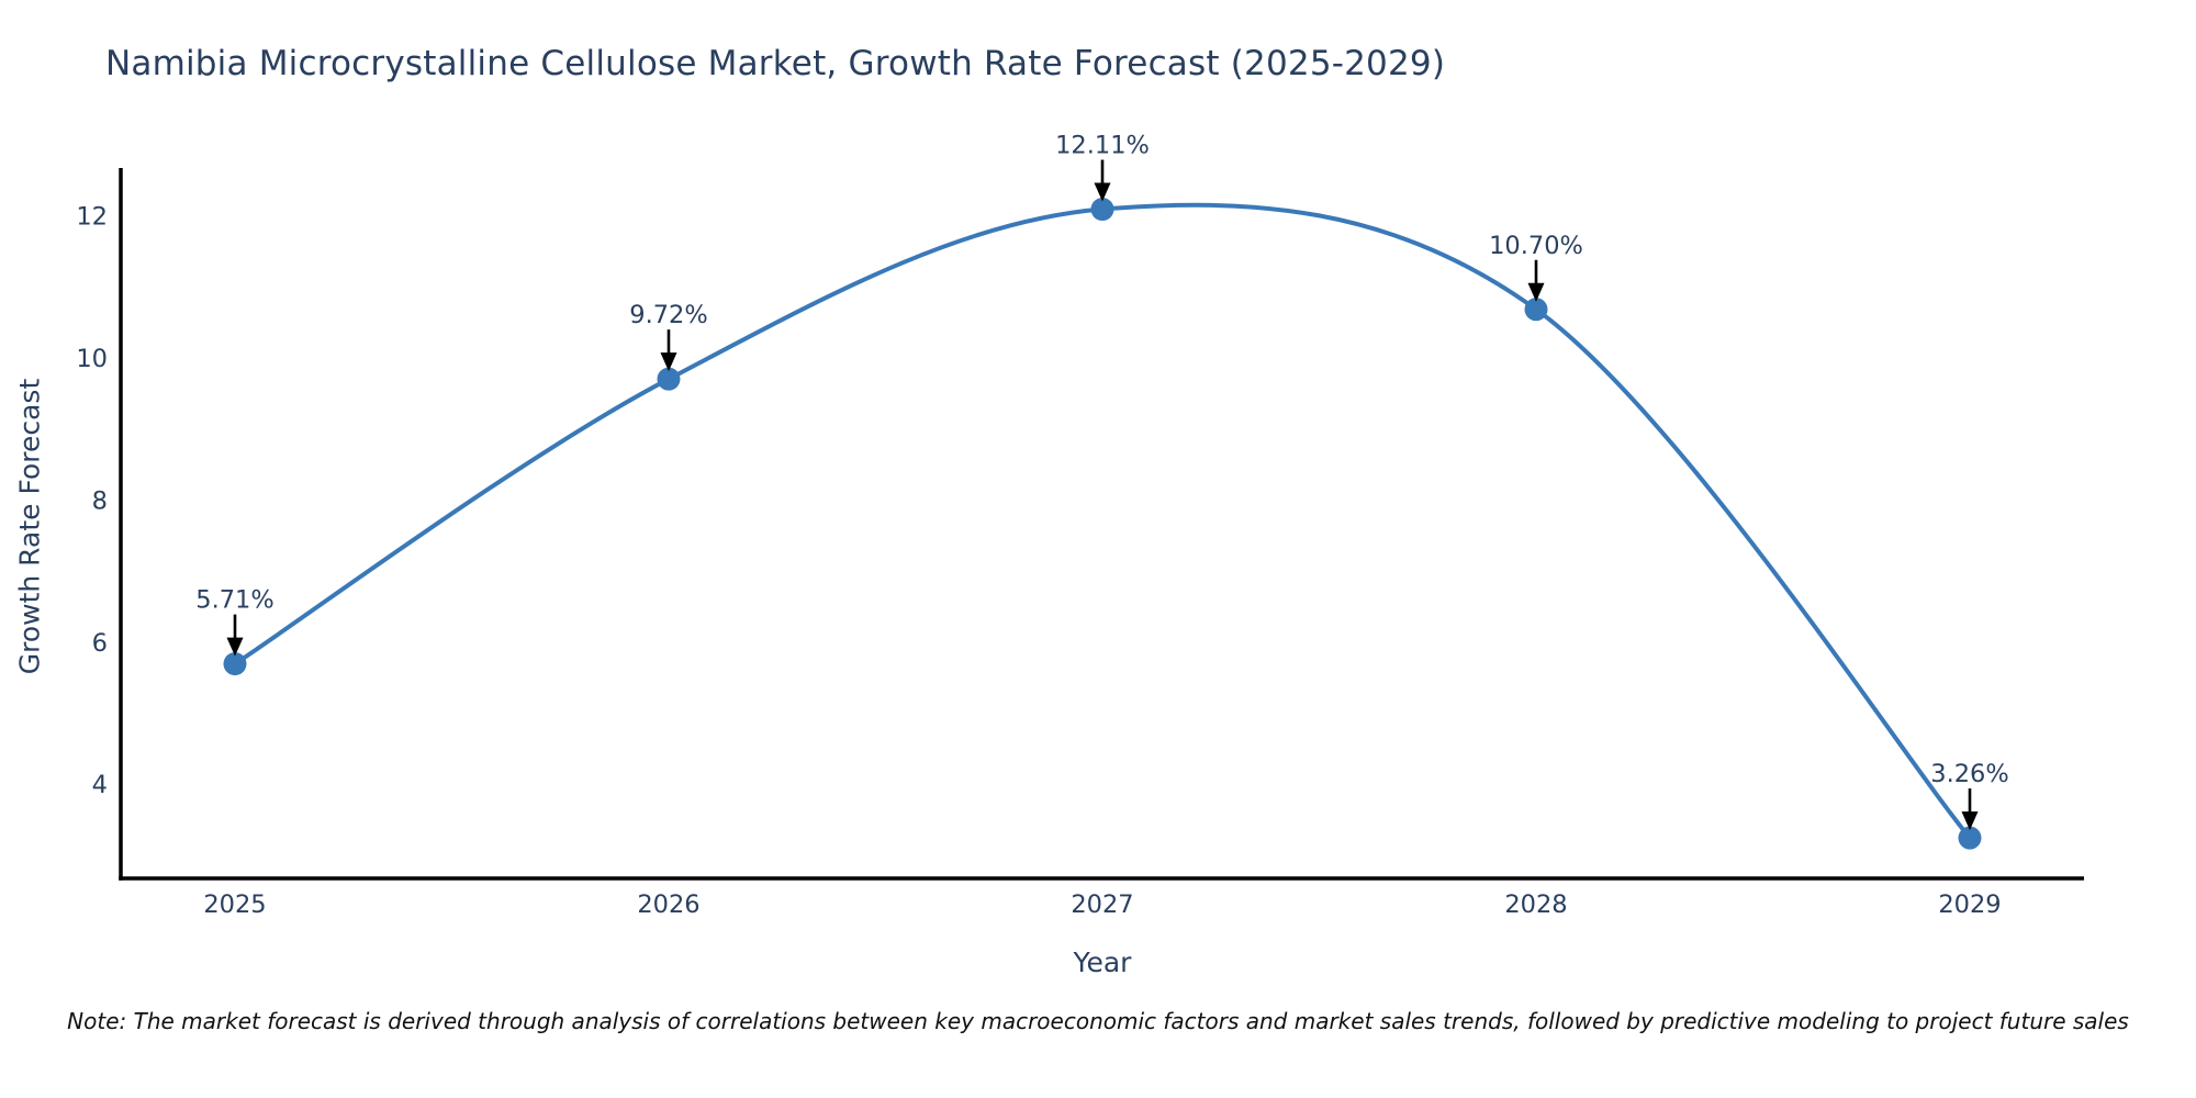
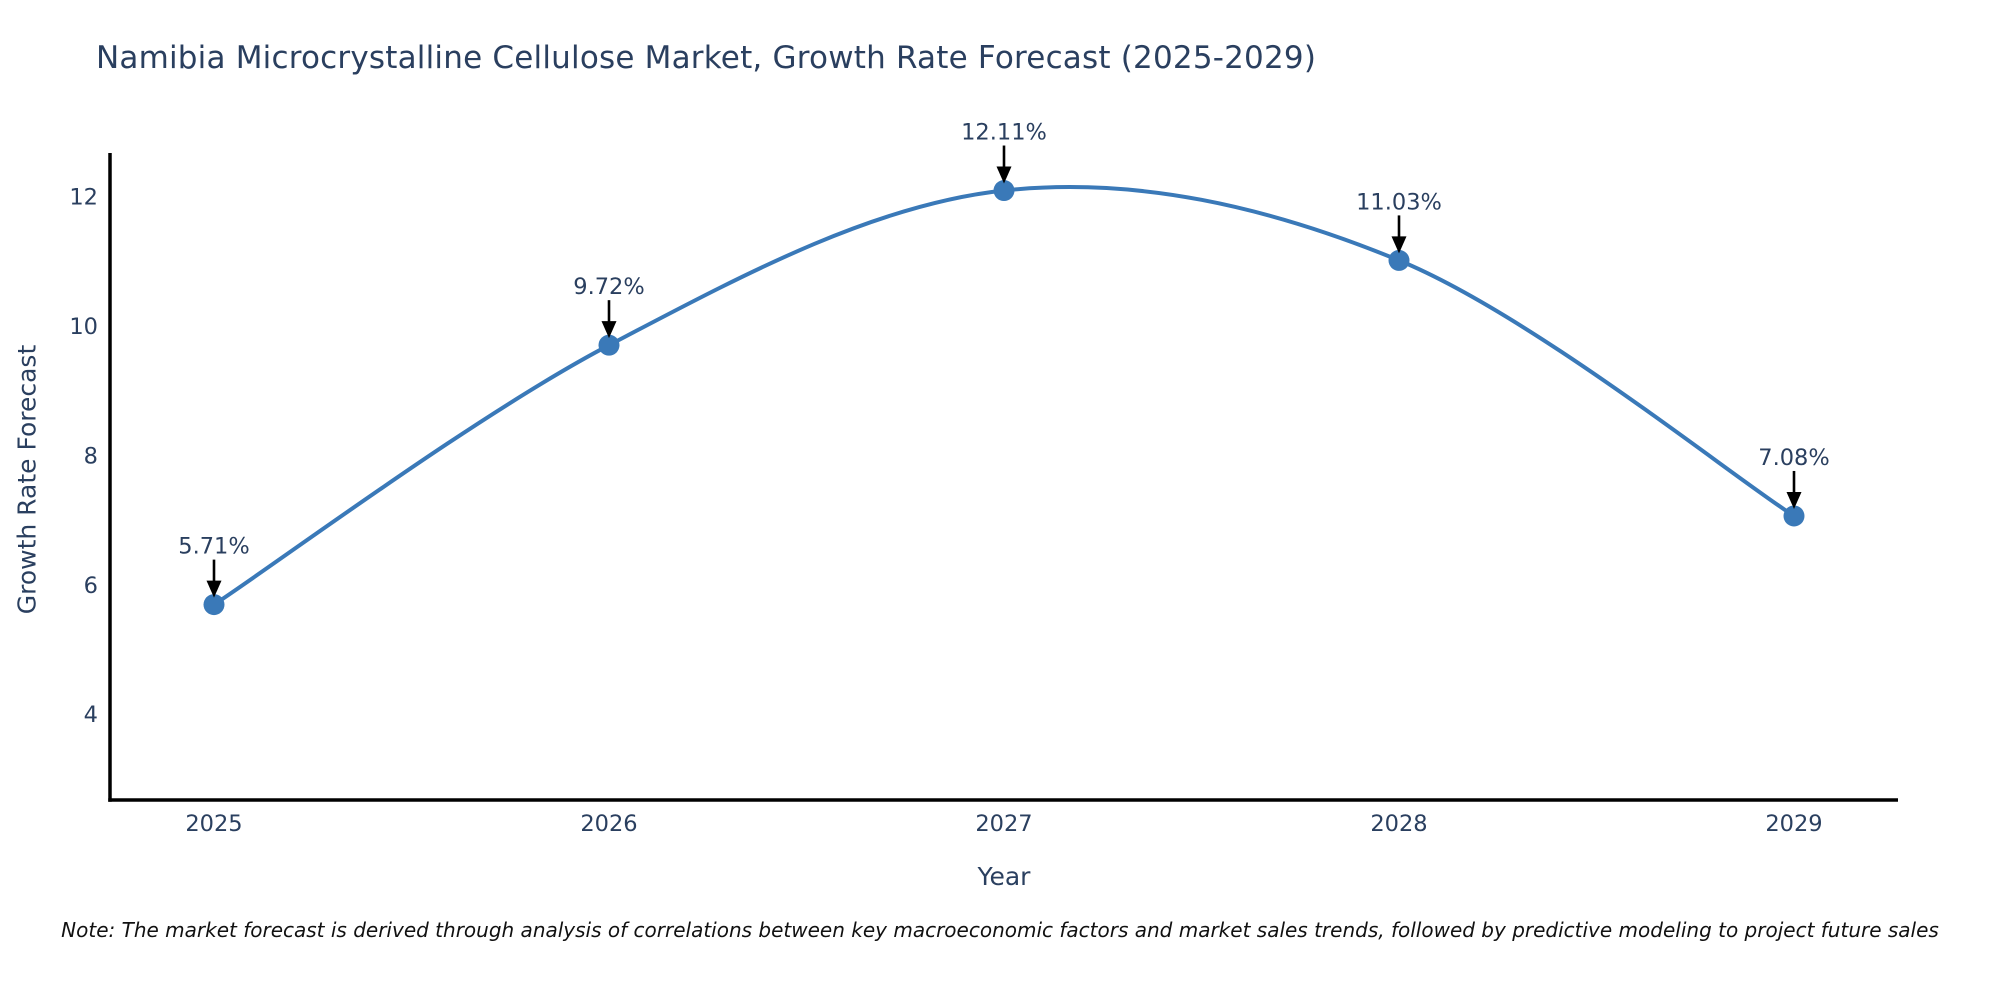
2028: 10.70% -> 11.03%
2029: 3.26% -> 7.08%
